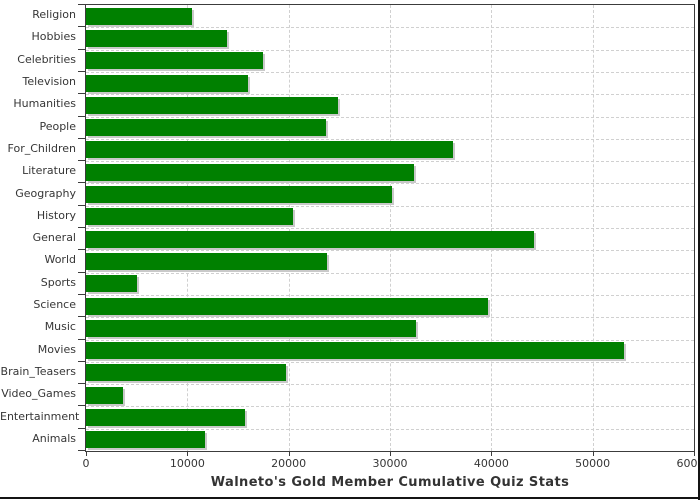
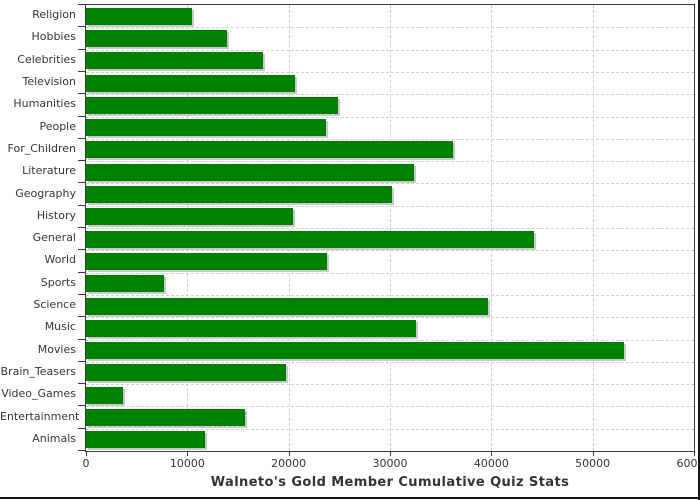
Television: 16000 -> 21000
Sports: 5000 -> 8000
